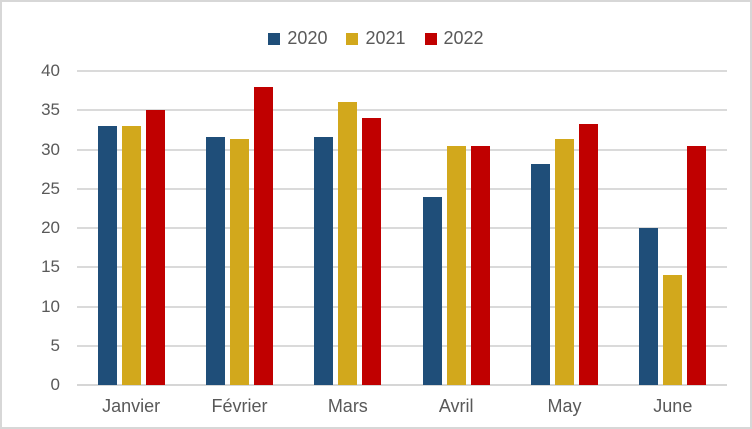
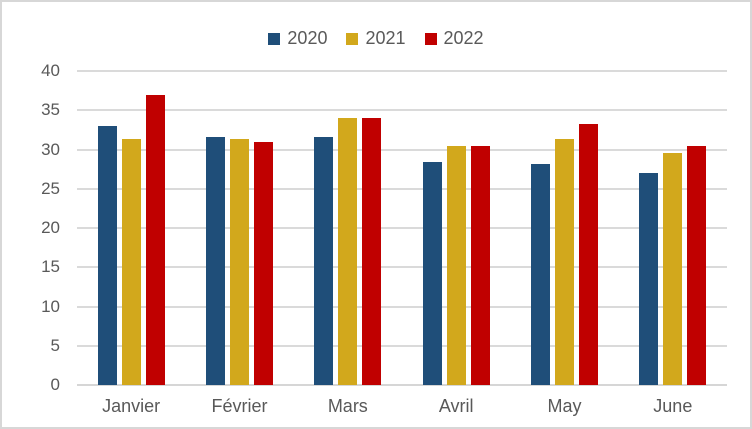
2021/Janvier: 33 -> 31
2022/Janvier: 35 -> 37
2022/Février: 38 -> 31
2021/Mars: 36 -> 34
2020/Avril: 24 -> 28
2020/June: 20 -> 27
2021/June: 14 -> 30
